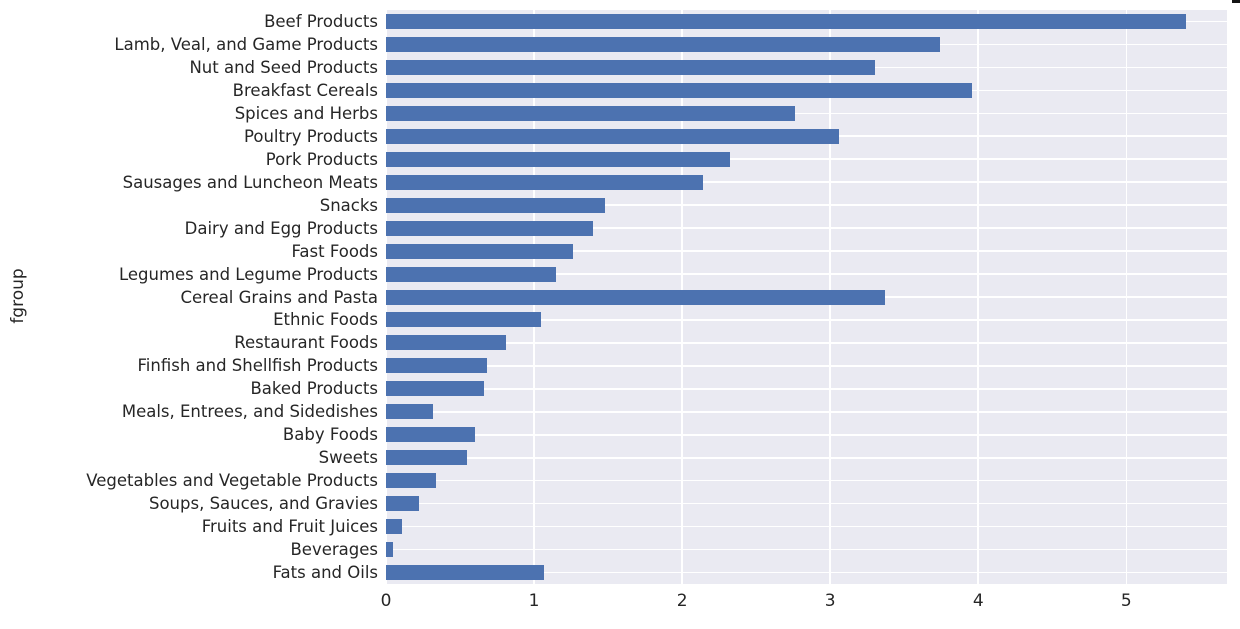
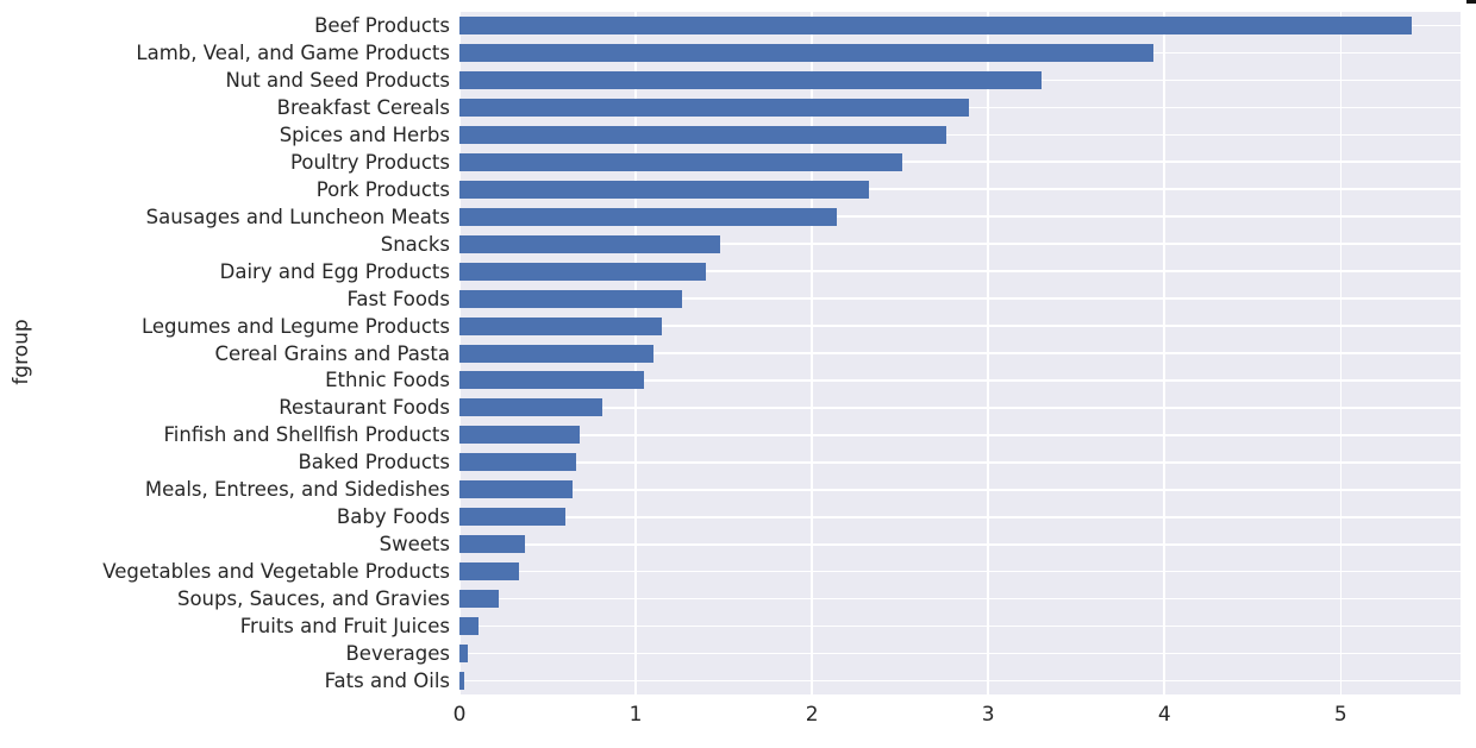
Lamb, Veal, and Game Products: 3.74 -> 3.94
Breakfast Cereals: 3.96 -> 2.89
Poultry Products: 3.06 -> 2.51
Cereal Grains and Pasta: 3.37 -> 1.10
Meals, Entrees, and Sidedishes: 0.32 -> 0.64
Sweets: 0.55 -> 0.37
Fats and Oils: 1.07 -> 0.03
